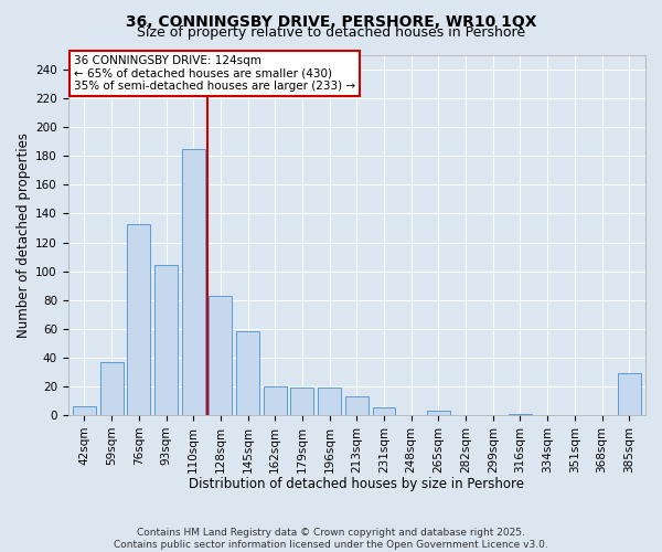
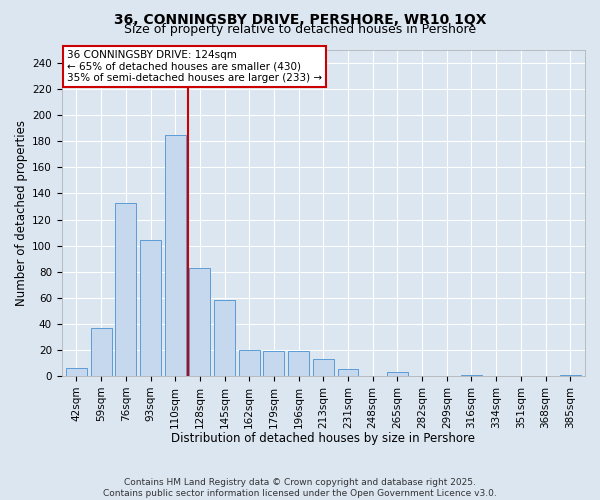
385sqm: 29 -> 1
